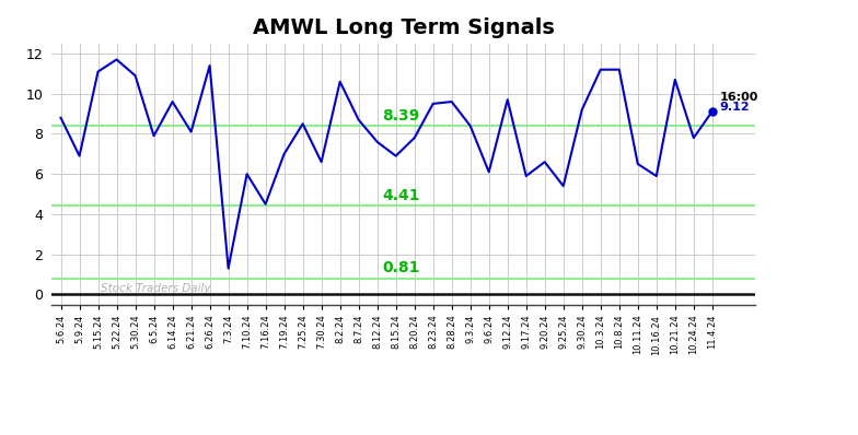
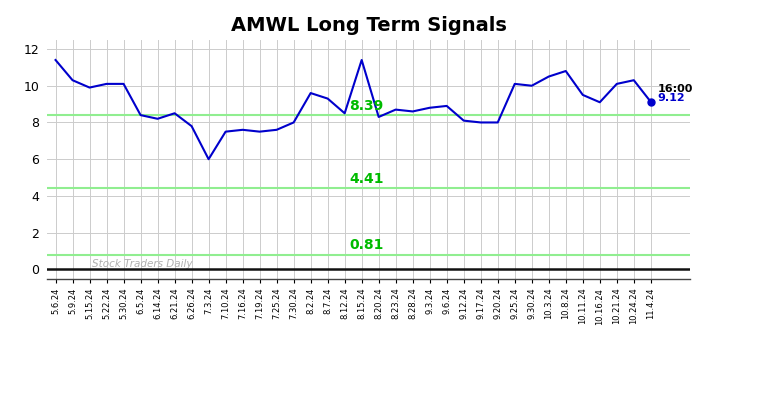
5.6.24: 8.8 -> 11.4
5.9.24: 6.9 -> 10.3
5.15.24: 11.1 -> 9.9
5.22.24: 11.7 -> 10.1
5.30.24: 10.9 -> 10.1
6.5.24: 7.9 -> 8.4
6.14.24: 9.6 -> 8.2
6.21.24: 8.1 -> 8.5
6.26.24: 11.4 -> 7.8
7.3.24: 1.3 -> 6.0
7.10.24: 6.0 -> 7.5
7.16.24: 4.5 -> 7.6
7.19.24: 7.0 -> 7.5
7.25.24: 8.5 -> 7.6
7.30.24: 6.6 -> 8.0
8.2.24: 10.6 -> 9.6
8.7.24: 8.7 -> 9.3
8.12.24: 7.6 -> 8.5
8.15.24: 6.9 -> 11.4
8.20.24: 7.8 -> 8.3
8.23.24: 9.5 -> 8.7
8.28.24: 9.6 -> 8.6
9.3.24: 8.4 -> 8.8
9.6.24: 6.1 -> 8.9
9.12.24: 9.7 -> 8.1
9.17.24: 5.9 -> 8.0
9.20.24: 6.6 -> 8.0
9.25.24: 5.4 -> 10.1
9.30.24: 9.2 -> 10.0
10.3.24: 11.2 -> 10.5
10.8.24: 11.2 -> 10.8
10.11.24: 6.5 -> 9.5
10.16.24: 5.9 -> 9.1
10.21.24: 10.7 -> 10.1
10.24.24: 7.8 -> 10.3
